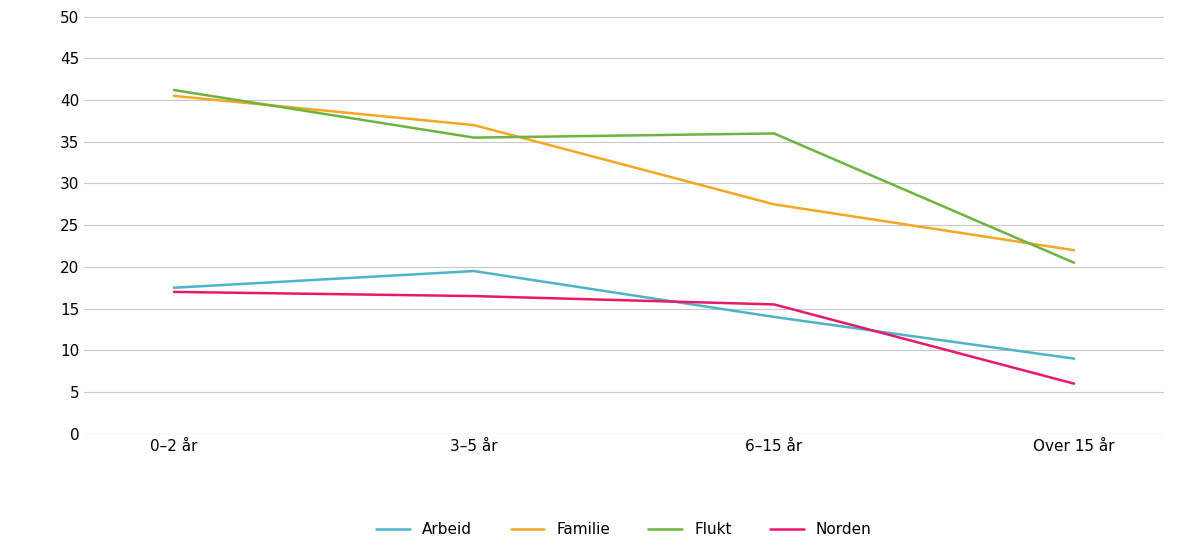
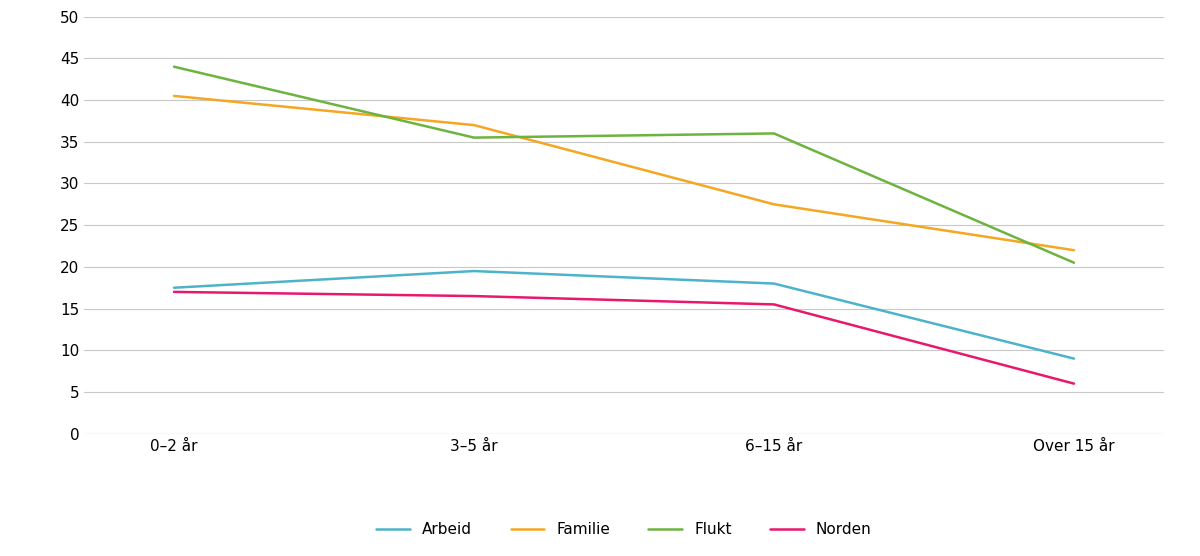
Flukt/0–2 år: 41.2 -> 44.0
Arbeid/6–15 år: 14.0 -> 18.0
